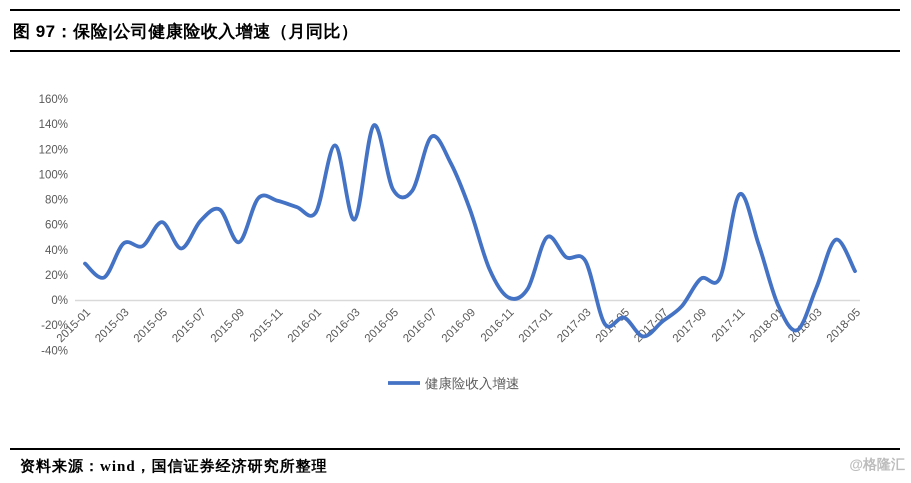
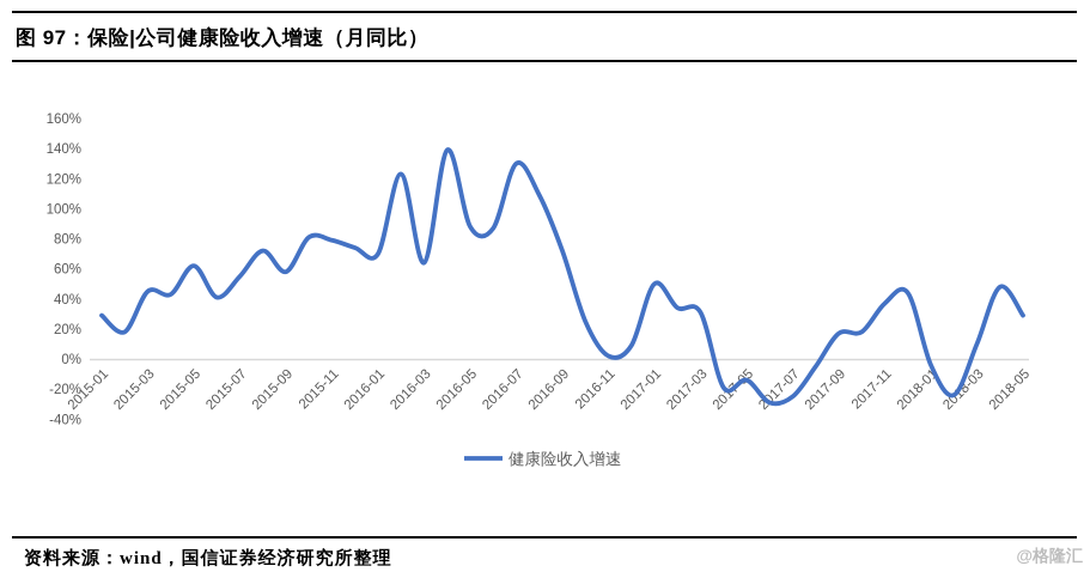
2015-07: 63% -> 55%
2015-09: 46% -> 58%
2017-07: -17% -> -25%
2017-11: 84% -> 37%
2018-05: 23% -> 29%
